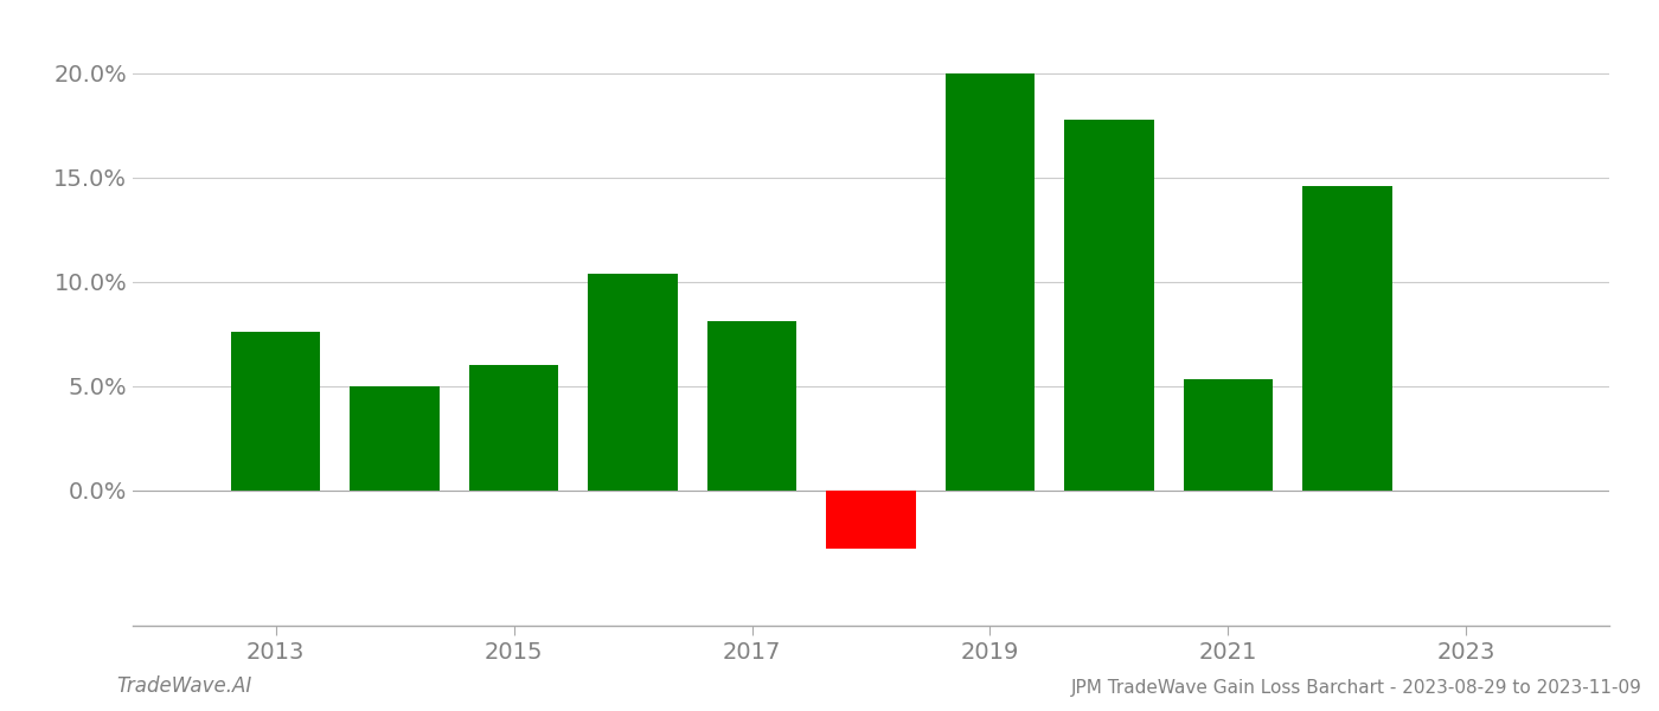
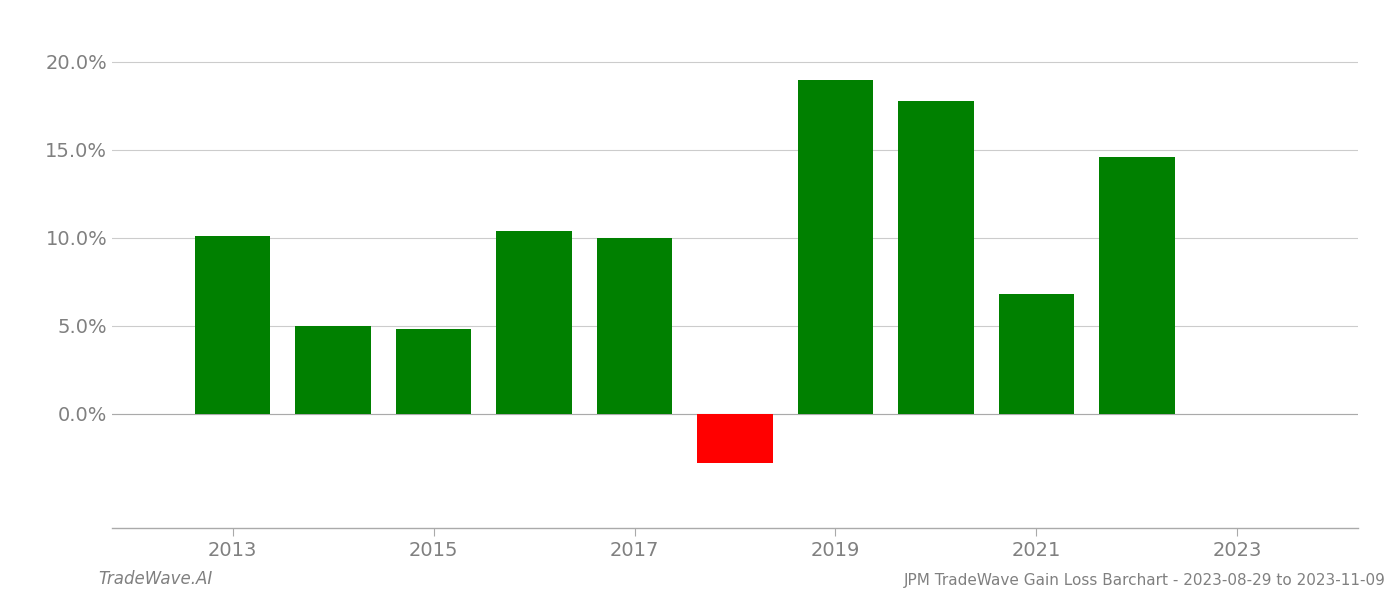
2013: 7.6% -> 10.1%
2015: 6.0% -> 4.8%
2017: 8.1% -> 10.0%
2019: 20.0% -> 19.0%
2021: 5.3% -> 6.8%
